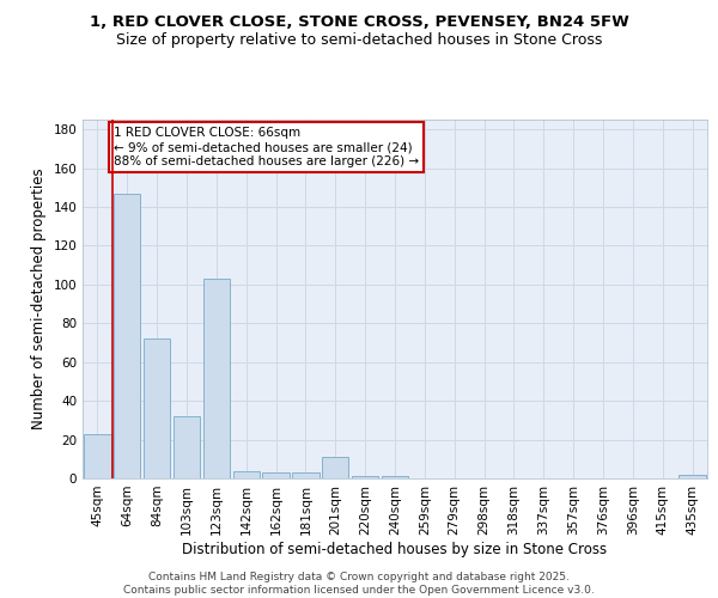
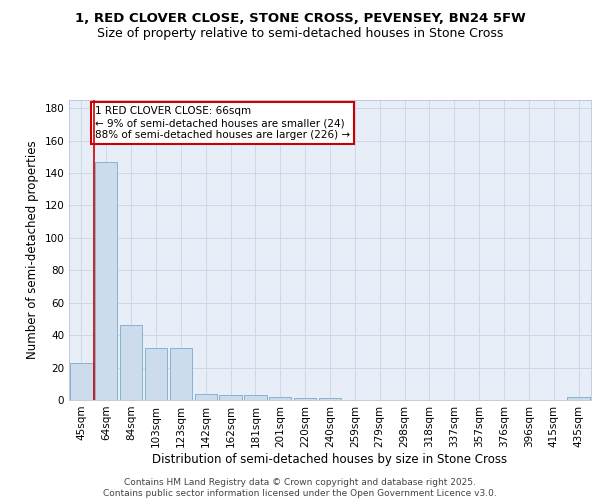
84sqm: 72 -> 46
123sqm: 103 -> 32
201sqm: 11 -> 2
